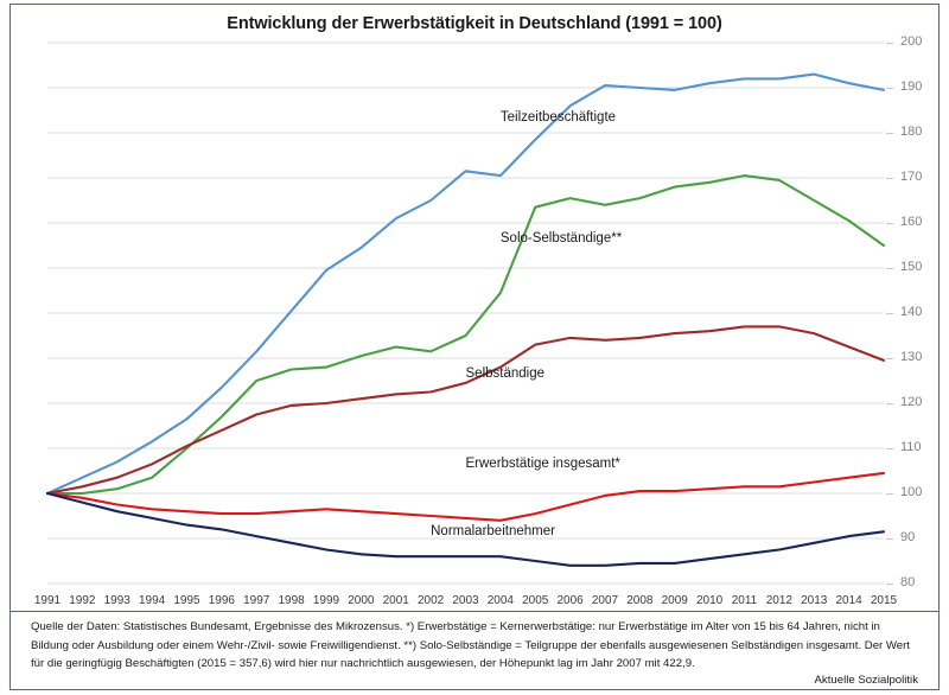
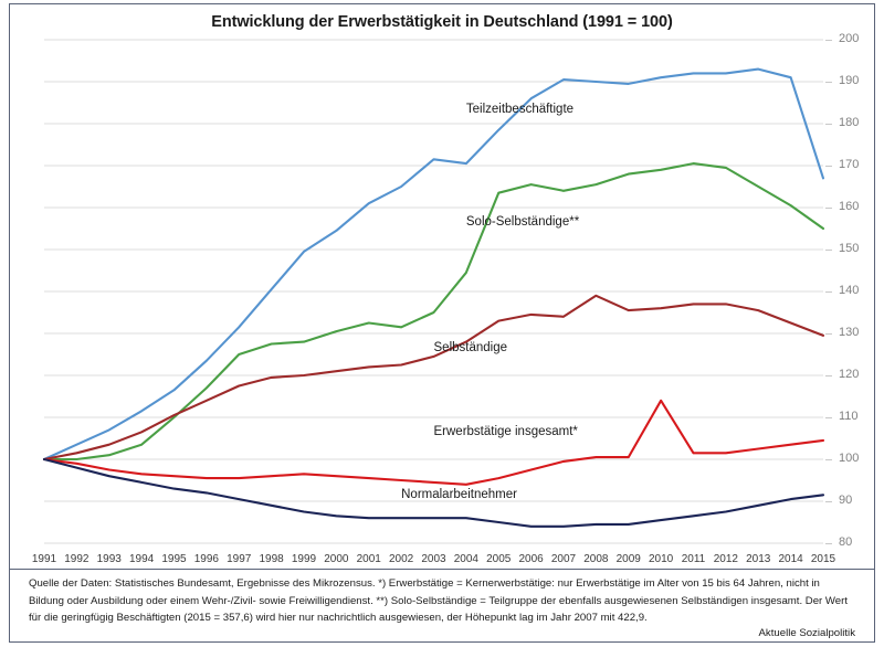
Selbständige/2008: 134 -> 139
Erwerbstätige insgesamt*/2010: 101 -> 114
Teilzeitbeschäftigte/2015: 190 -> 167
